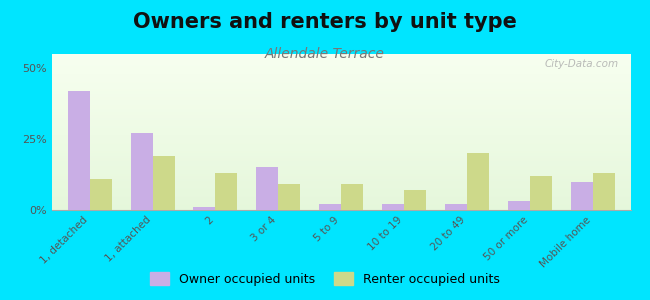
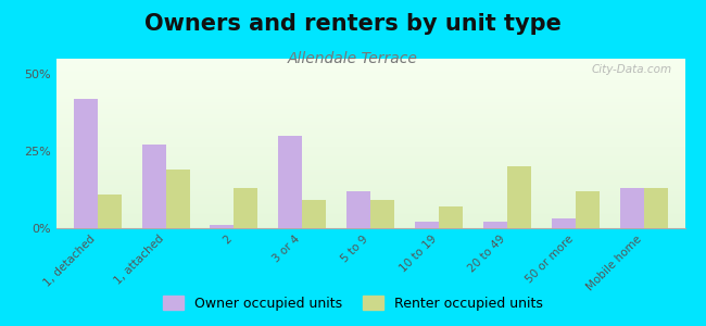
Owner occupied units/3 or 4: 15% -> 30%
Owner occupied units/5 to 9: 2% -> 12%
Owner occupied units/Mobile home: 10% -> 13%
